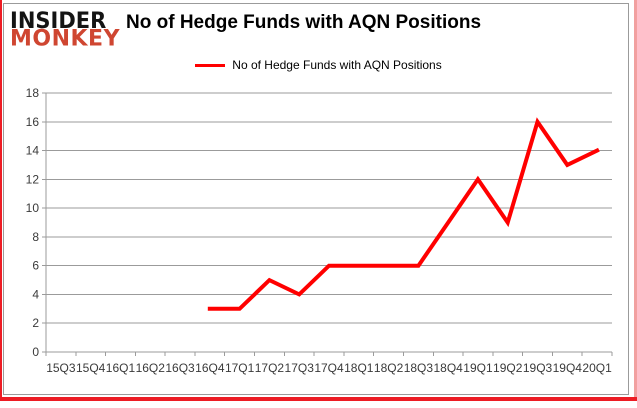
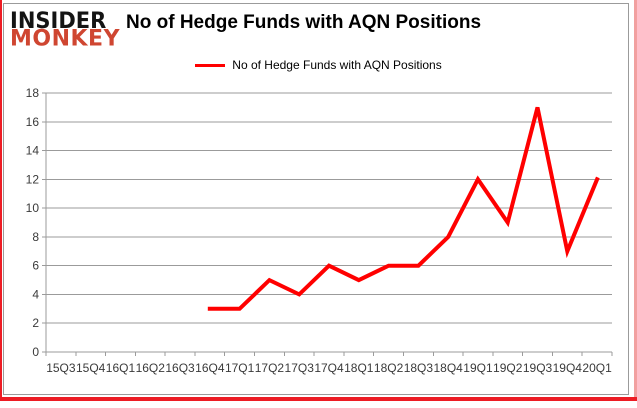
18Q1: 6 -> 5
18Q4: 9 -> 8
19Q3: 16 -> 17
19Q4: 13 -> 7
20Q1: 14 -> 12
